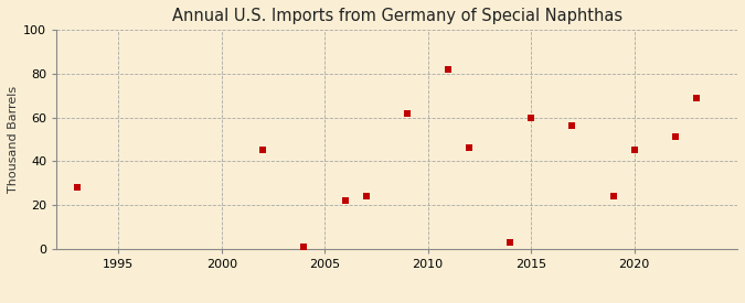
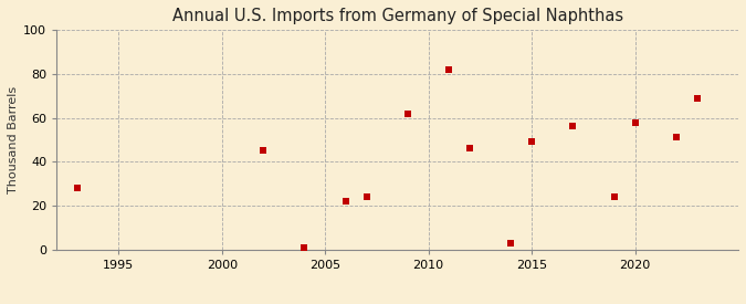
2015: 60 -> 49
2020: 45 -> 58
